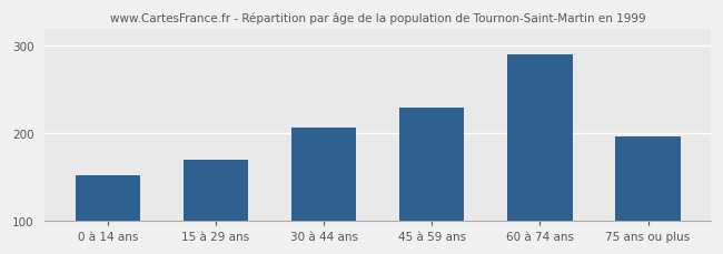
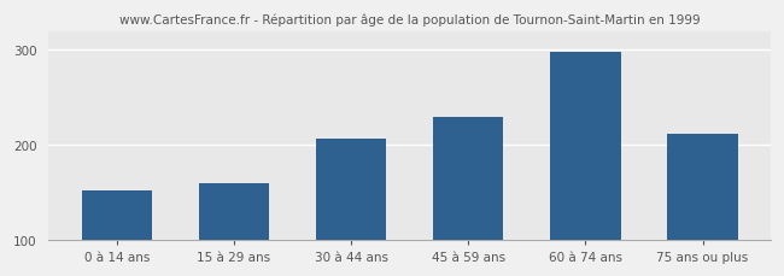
15 à 29 ans: 170 -> 160
60 à 74 ans: 290 -> 298
75 ans ou plus: 196 -> 212
